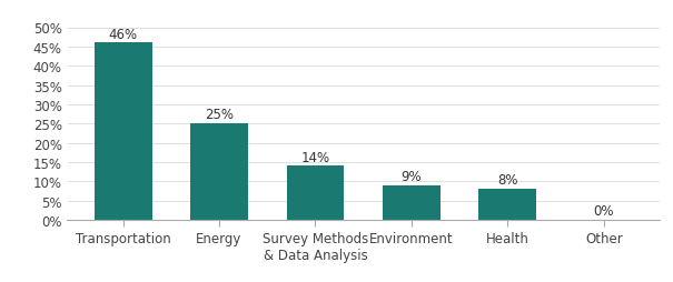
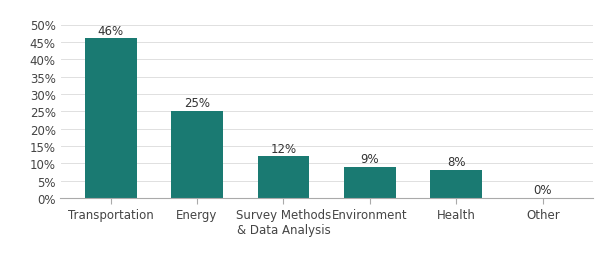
Survey Methods & Data Analysis: 14% -> 12%
